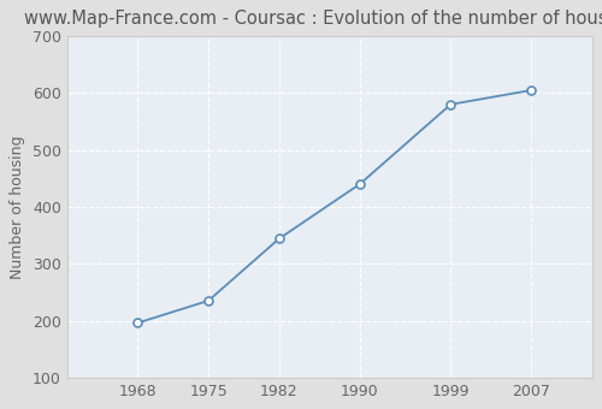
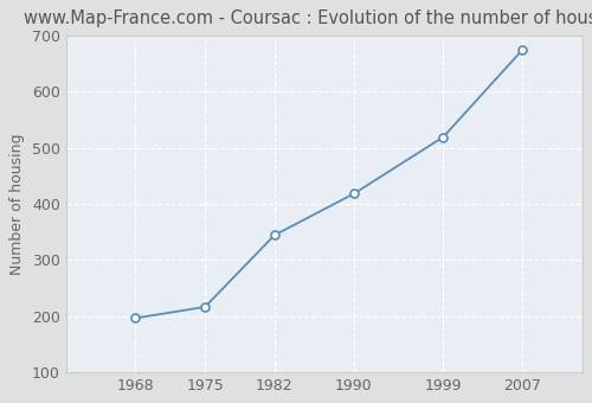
1975: 235 -> 216
1990: 440 -> 418
1999: 580 -> 519
2007: 605 -> 675
